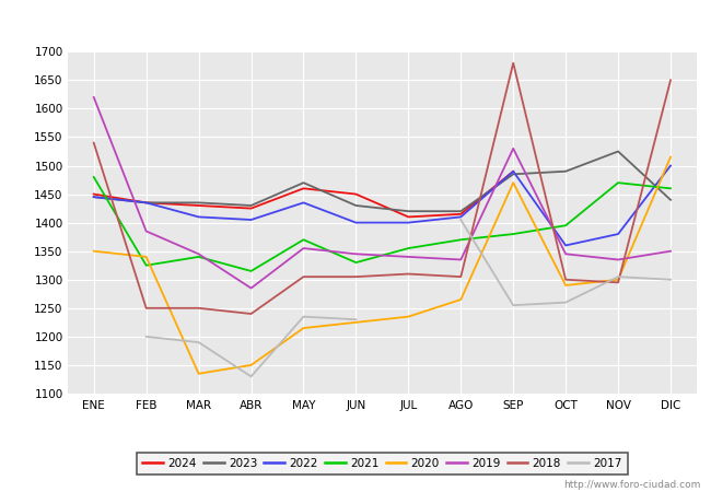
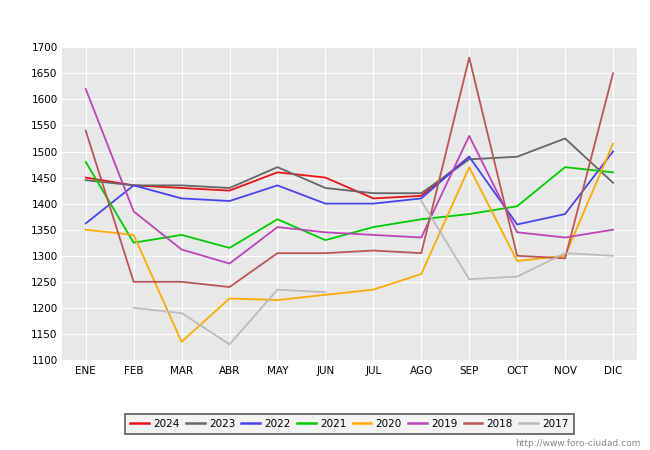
2022/ENE: 1445 -> 1362
2019/MAR: 1345 -> 1312
2020/ABR: 1150 -> 1218
